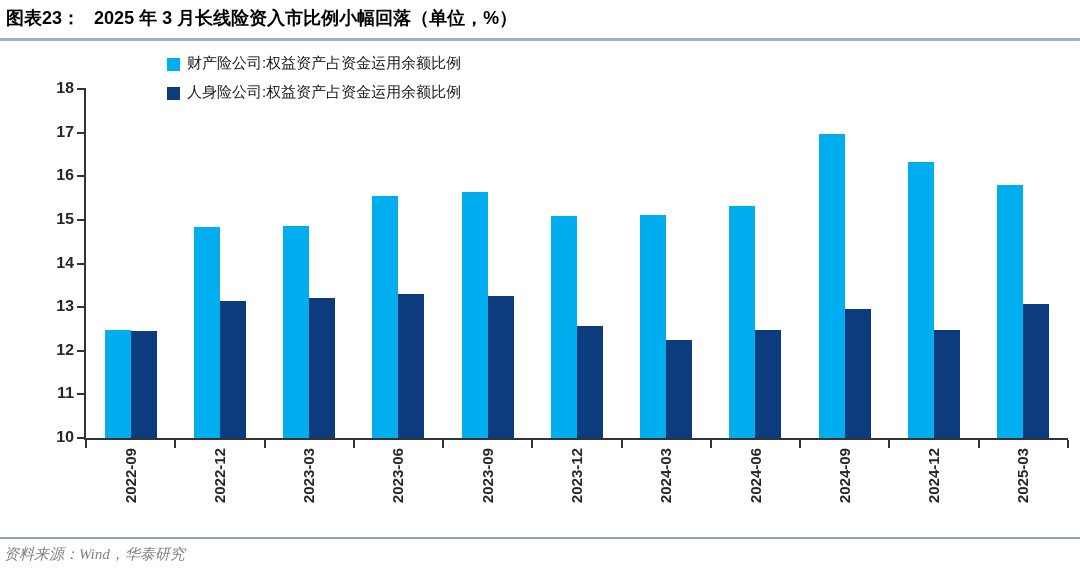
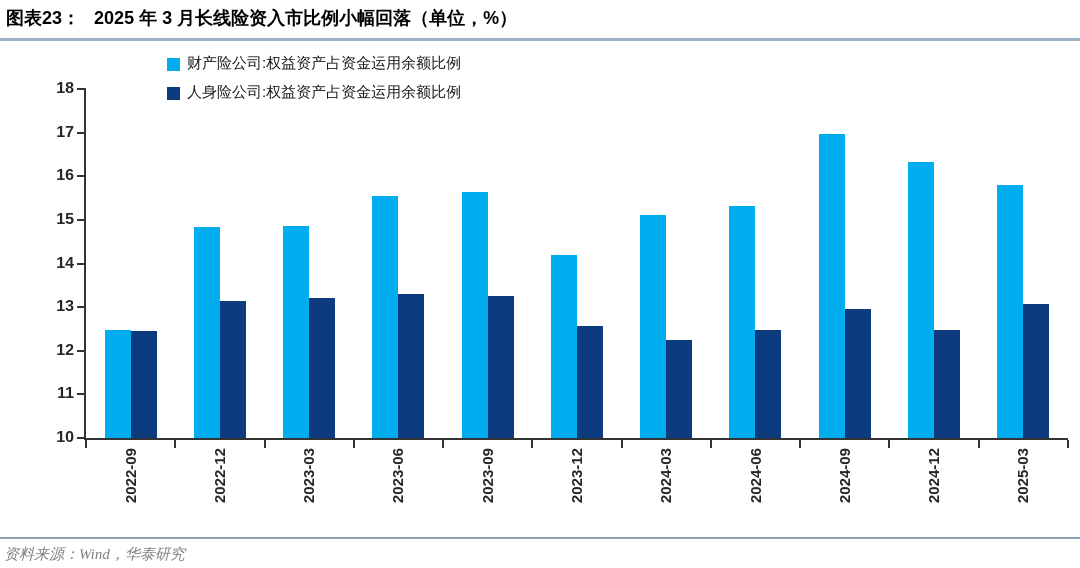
财产险公司:权益资产占资金运用余额比例/2023-12: 15.1 -> 14.2
